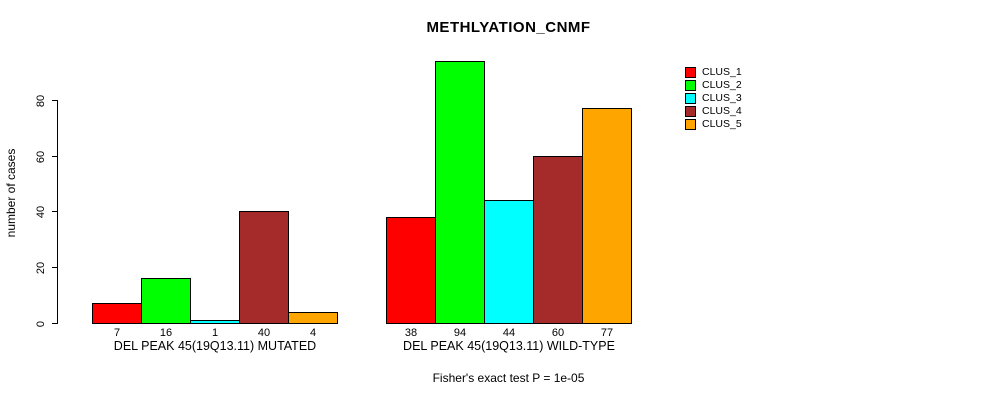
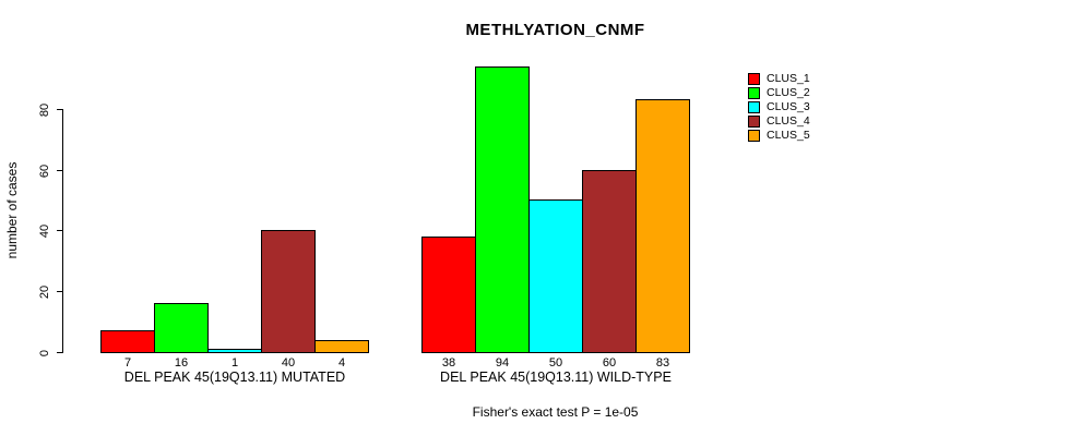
CLUS_3/DEL PEAK 45(19Q13.11) WILD-TYPE: 44 -> 50
CLUS_5/DEL PEAK 45(19Q13.11) WILD-TYPE: 77 -> 83
